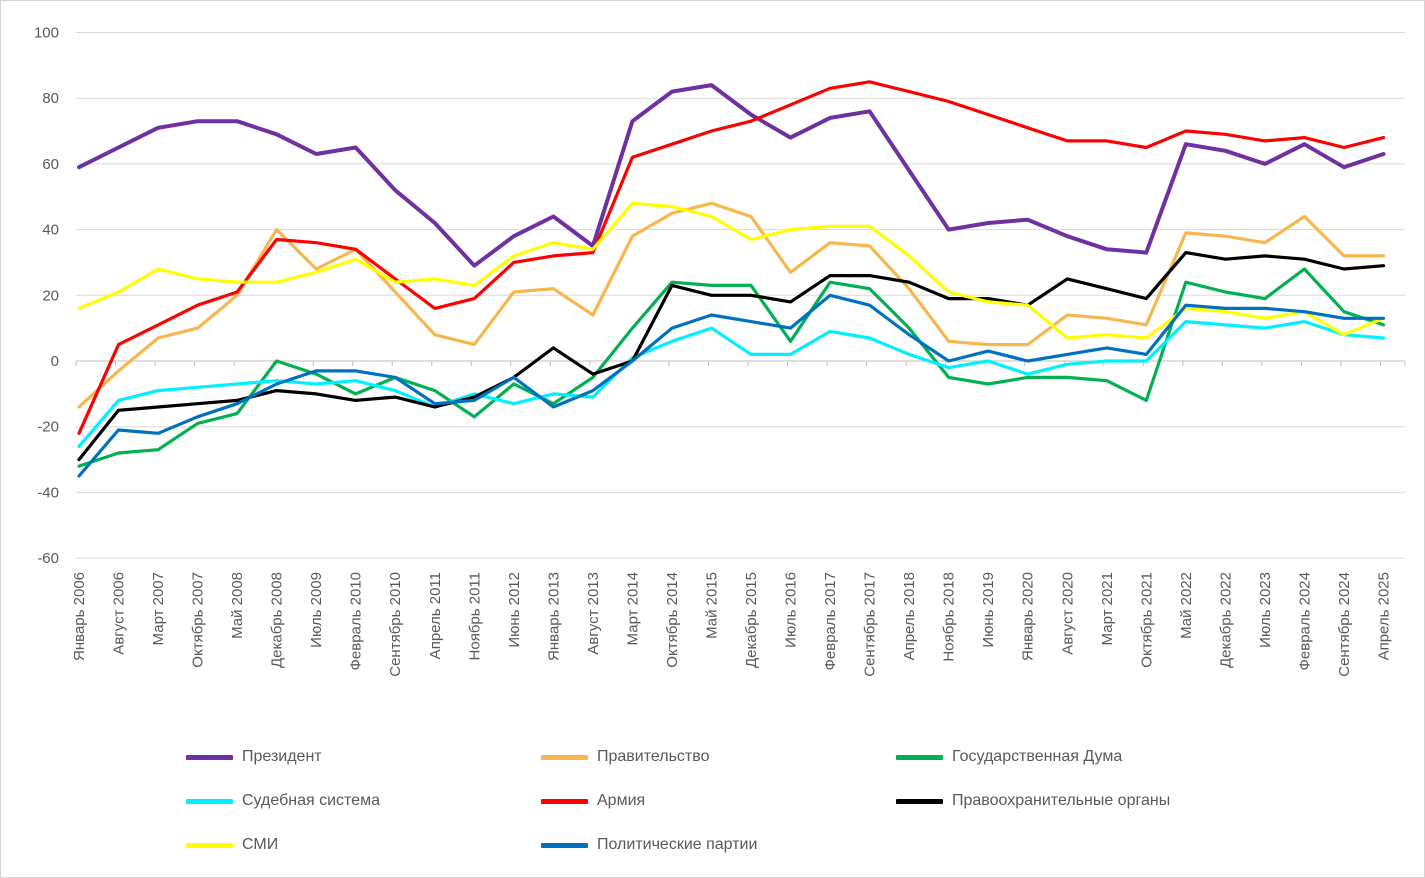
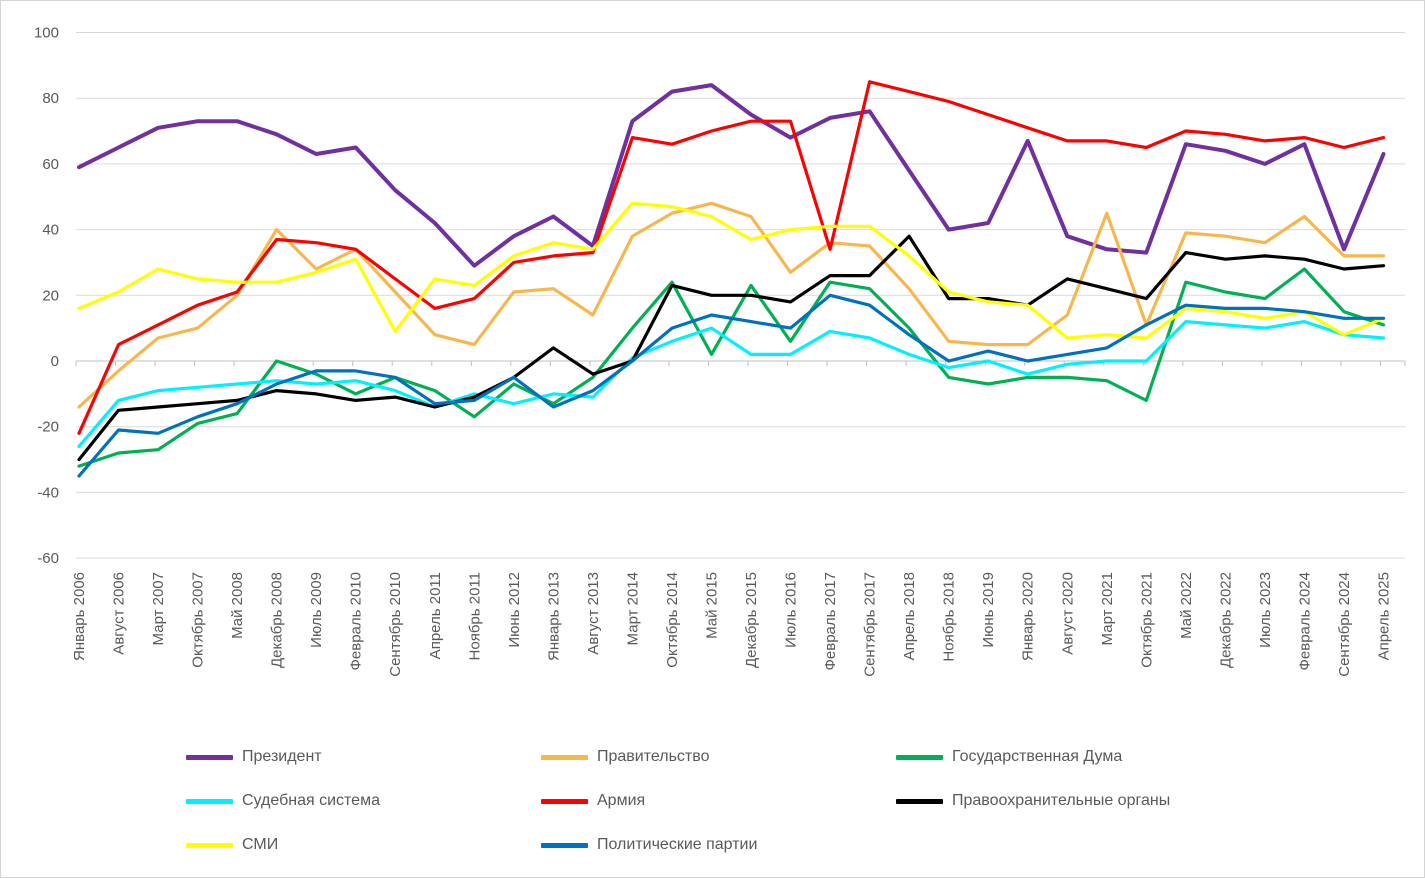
СМИ/Сентябрь 2010: 24 -> 9
Армия/Март 2014: 62 -> 68
Государственная Дума/Май 2015: 23 -> 2
Армия/Июль 2016: 78 -> 73
Армия/Февраль 2017: 83 -> 34
Правоохранительные органы/Апрель 2018: 24 -> 38
Президент/Январь 2020: 43 -> 67
Правительство/Март 2021: 13 -> 45
Политические партии/Октябрь 2021: 2 -> 11
Президент/Сентябрь 2024: 59 -> 34
